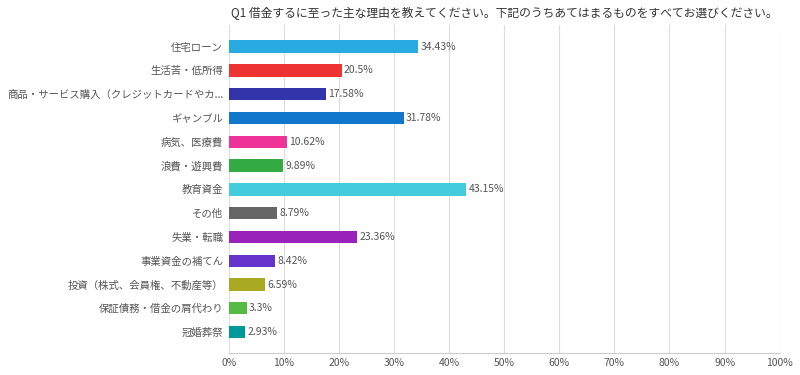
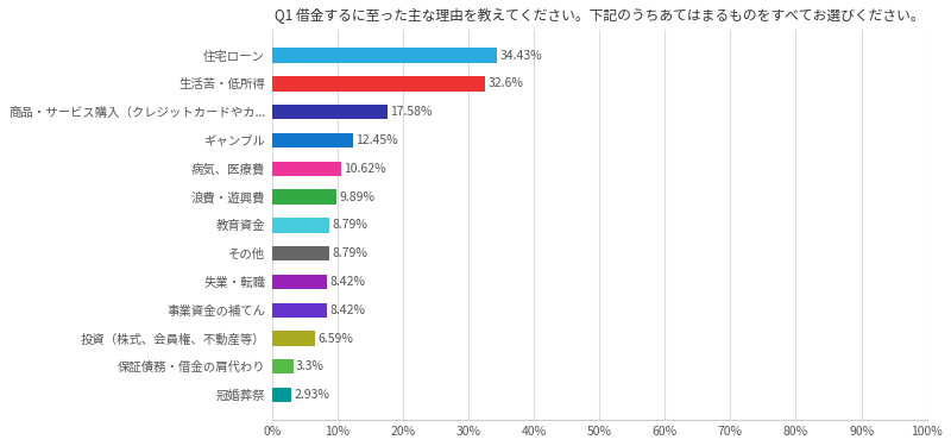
生活苦・低所得: 20.5% -> 32.6%
ギャンブル: 31.78% -> 12.45%
教育資金: 43.15% -> 8.79%
失業・転職: 23.36% -> 8.42%
